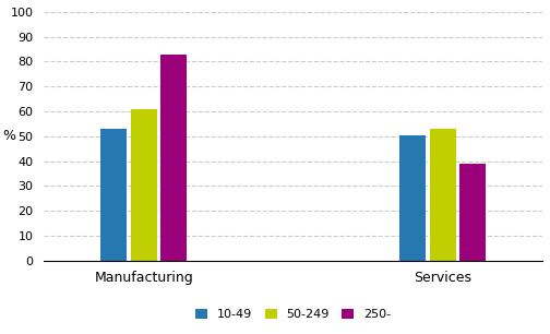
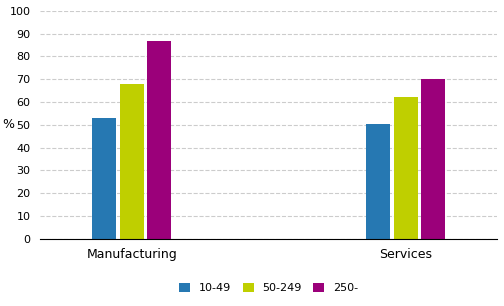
50-249/Manufacturing: 61 -> 68
250-/Manufacturing: 83 -> 87
50-249/Services: 53 -> 62
250-/Services: 39 -> 70
